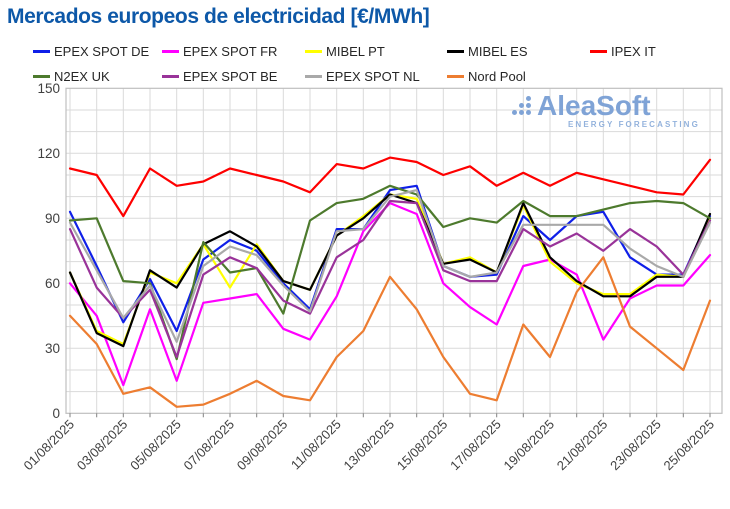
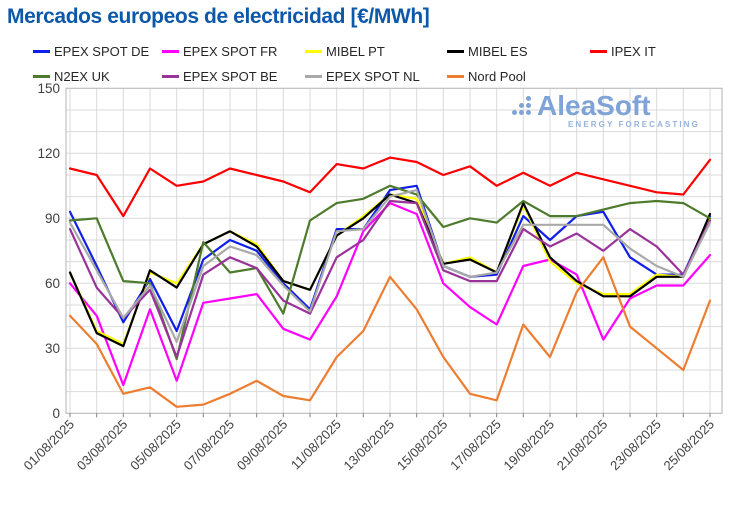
MIBEL PT/07/08/2025: 58 -> 84
